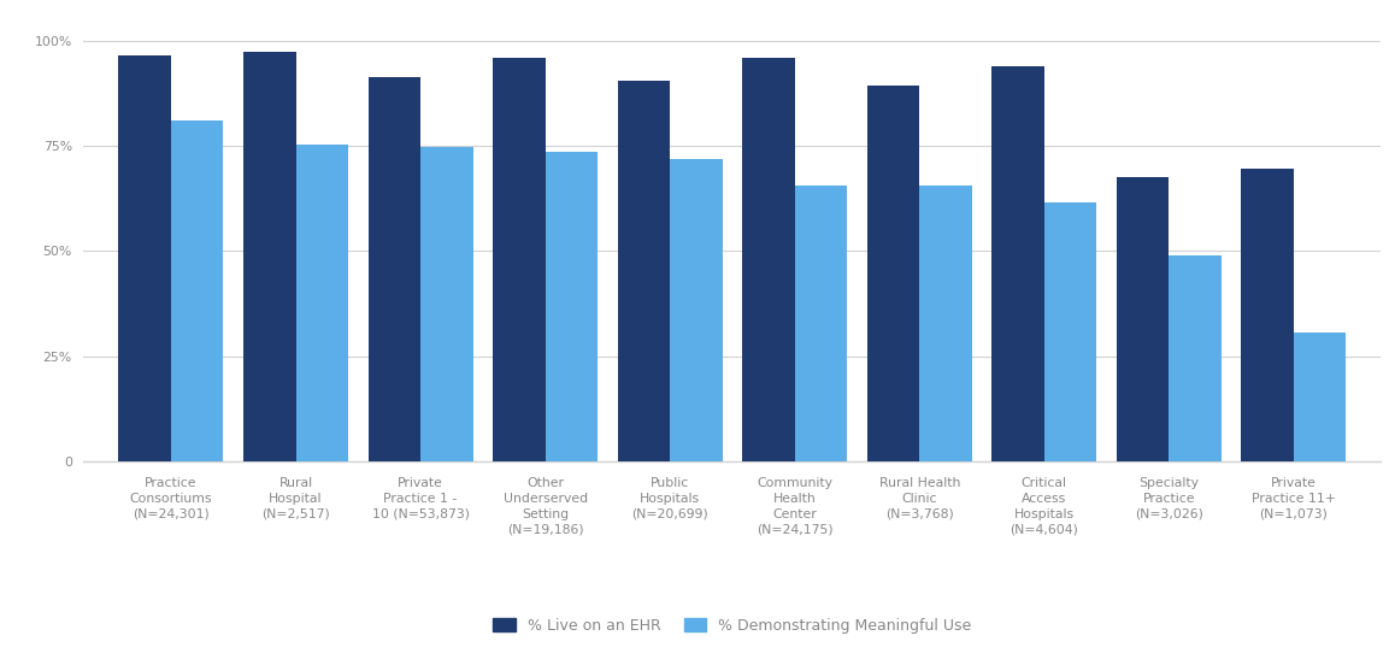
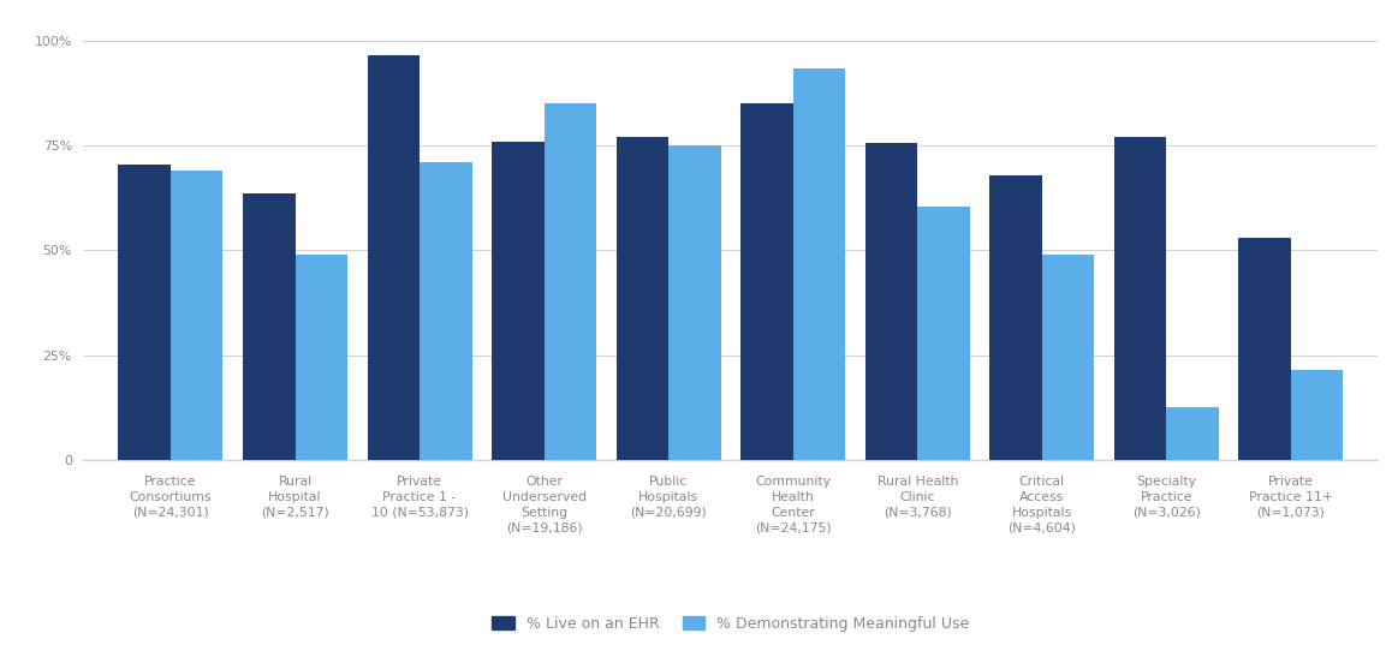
% Live on an EHR/Practice Consortiums (N=24,301): 96.5% -> 70.5%
% Demonstrating Meaningful Use/Practice Consortiums (N=24,301): 81.0% -> 69.0%
% Live on an EHR/Rural Hospital (N=2,517): 97.5% -> 63.5%
% Demonstrating Meaningful Use/Rural Hospital (N=2,517): 75.2% -> 49.0%
% Live on an EHR/Private Practice 1 - 10 (N=53,873): 91.5% -> 96.5%
% Demonstrating Meaningful Use/Private Practice 1 - 10 (N=53,873): 74.8% -> 71.0%
% Live on an EHR/Other Underserved Setting (N=19,186): 96.0% -> 76.0%
% Demonstrating Meaningful Use/Other Underserved Setting (N=19,186): 73.7% -> 85.0%
% Live on an EHR/Public Hospitals (N=20,699): 90.5% -> 77.0%
% Demonstrating Meaningful Use/Public Hospitals (N=20,699): 71.8% -> 75.0%
% Live on an EHR/Community Health Center (N=24,175): 96.0% -> 85.0%
% Demonstrating Meaningful Use/Community Health Center (N=24,175): 65.5% -> 93.5%
% Live on an EHR/Rural Health Clinic (N=3,768): 89.5% -> 75.5%
% Demonstrating Meaningful Use/Rural Health Clinic (N=3,768): 65.5% -> 60.5%
% Live on an EHR/Critical Access Hospitals (N=4,604): 94.0% -> 68.0%
% Demonstrating Meaningful Use/Critical Access Hospitals (N=4,604): 61.5% -> 49.0%
% Live on an EHR/Specialty Practice (N=3,026): 67.5% -> 77.0%
% Demonstrating Meaningful Use/Specialty Practice (N=3,026): 49.0% -> 12.5%
% Live on an EHR/Private Practice 11+ (N=1,073): 69.5% -> 53.0%
% Demonstrating Meaningful Use/Private Practice 11+ (N=1,073): 30.5% -> 21.5%
